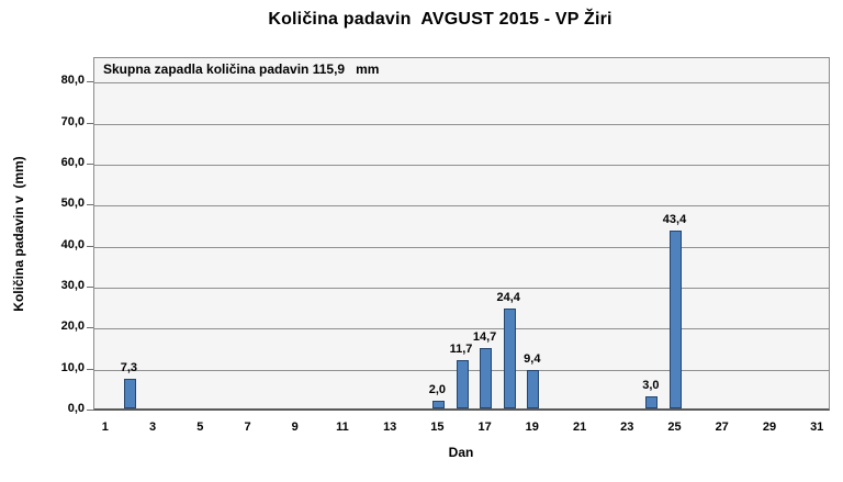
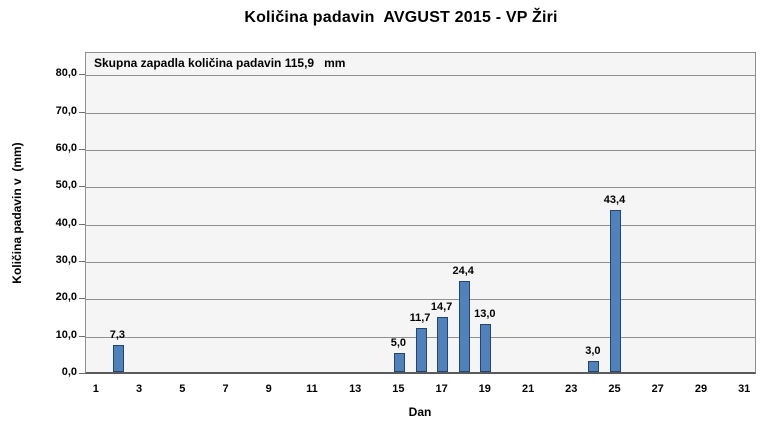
15: 2,0 -> 5,0
19: 9,4 -> 13,0
